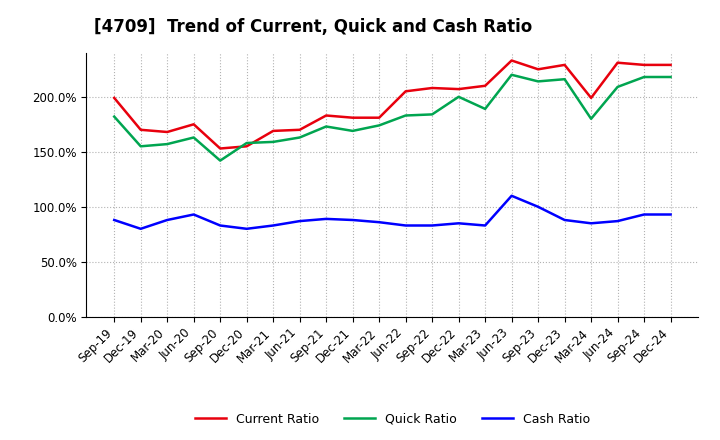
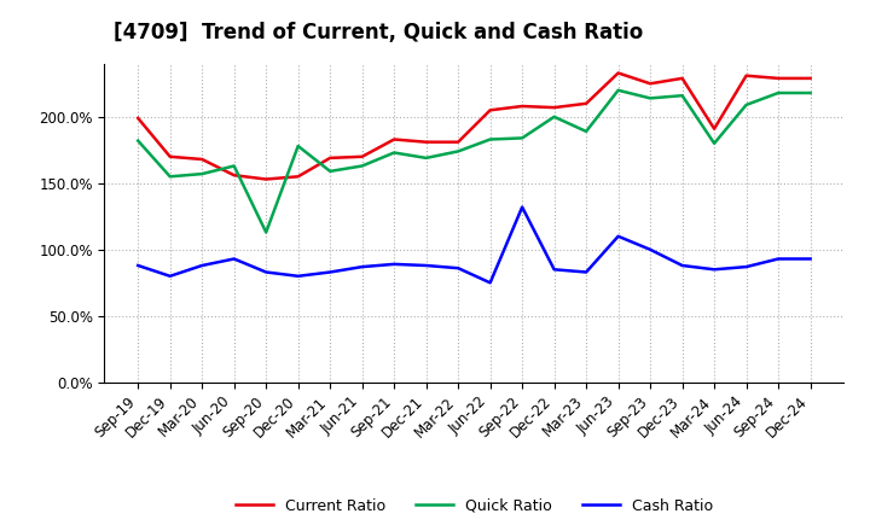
Current Ratio/Jun-20: 175% -> 156%
Quick Ratio/Sep-20: 142% -> 113%
Quick Ratio/Dec-20: 158% -> 178%
Cash Ratio/Jun-22: 83% -> 75%
Cash Ratio/Sep-22: 83% -> 132%
Current Ratio/Mar-24: 199% -> 191%
